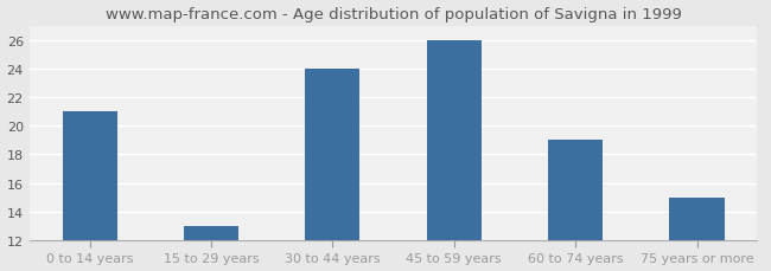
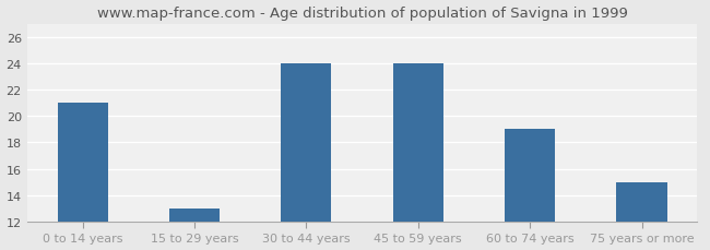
45 to 59 years: 26 -> 24
